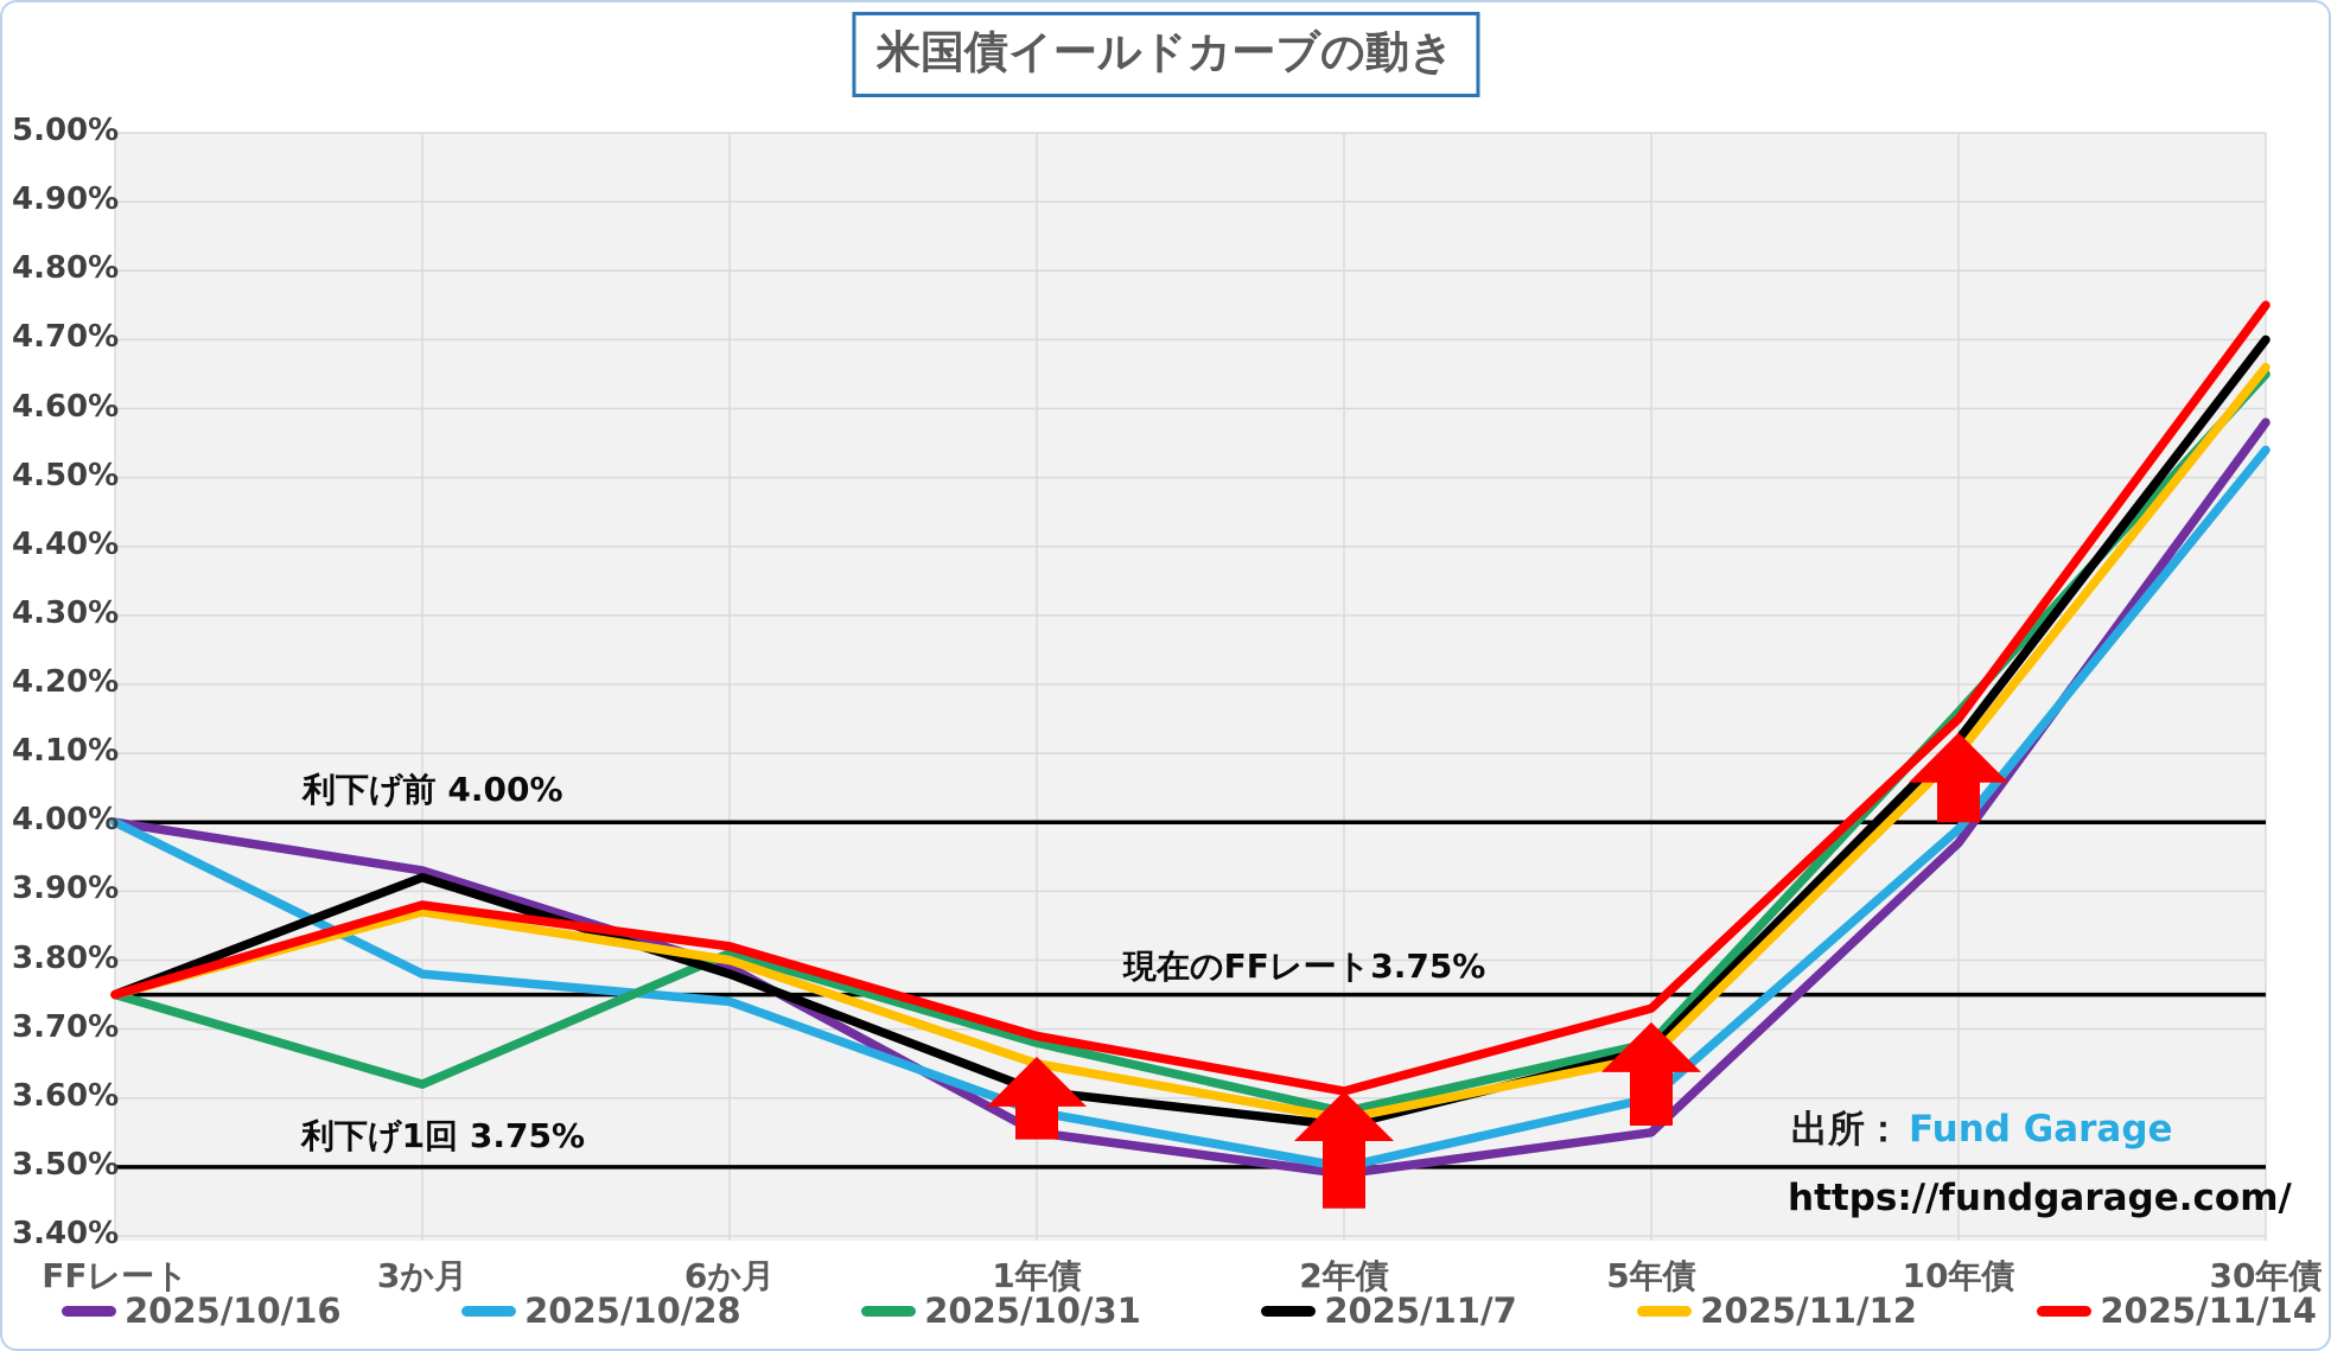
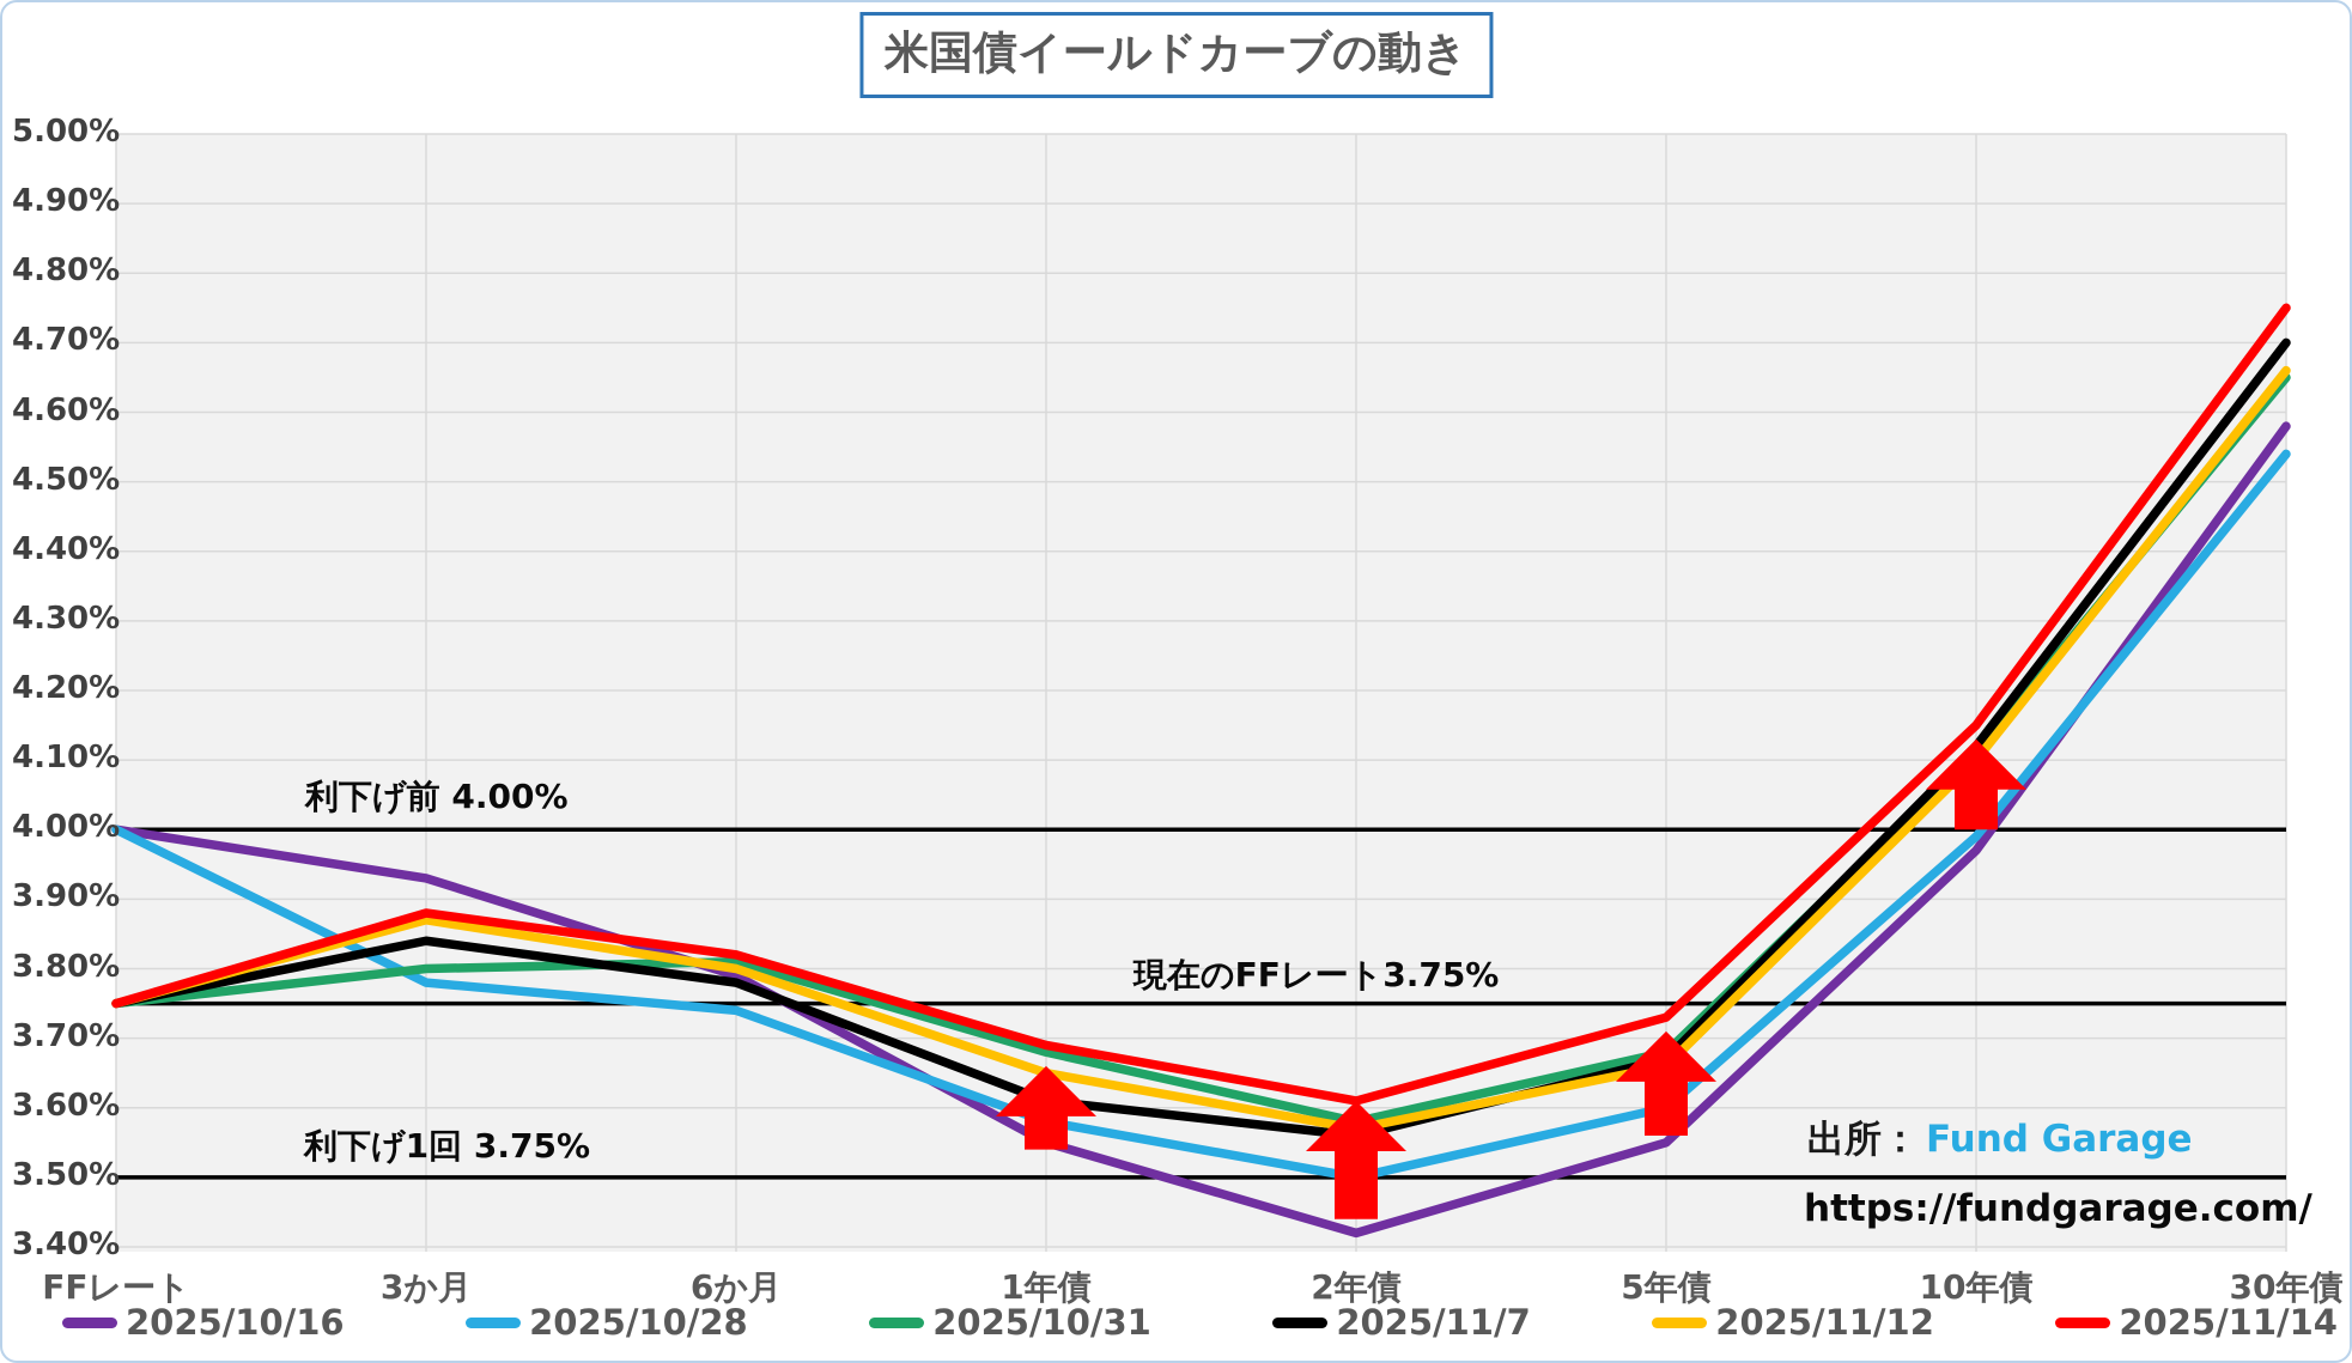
2025/10/31/3か月: 3.62% -> 3.80%
2025/11/7/3か月: 3.92% -> 3.84%
2025/10/16/2年債: 3.49% -> 3.42%
2025/10/31/10年債: 4.16% -> 4.11%
